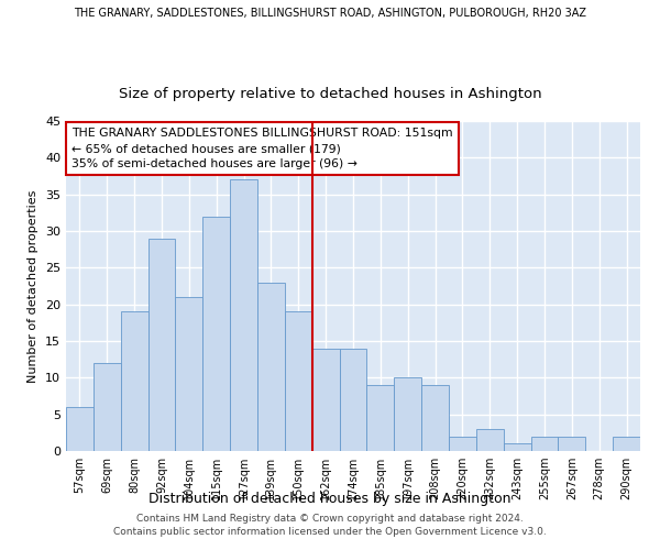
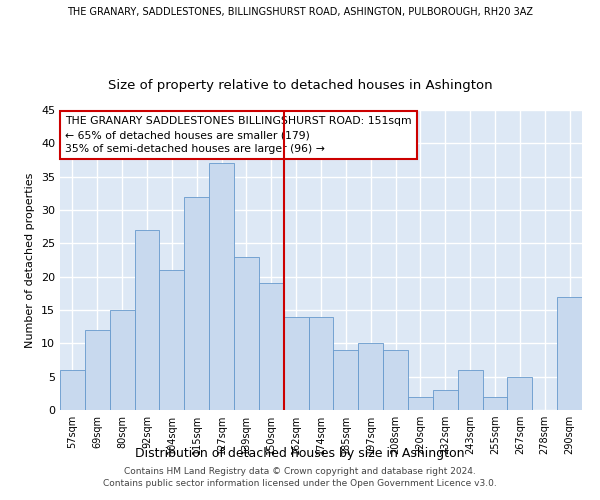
80sqm: 19 -> 15
92sqm: 29 -> 27
243sqm: 1 -> 6
267sqm: 2 -> 5
290sqm: 2 -> 17
